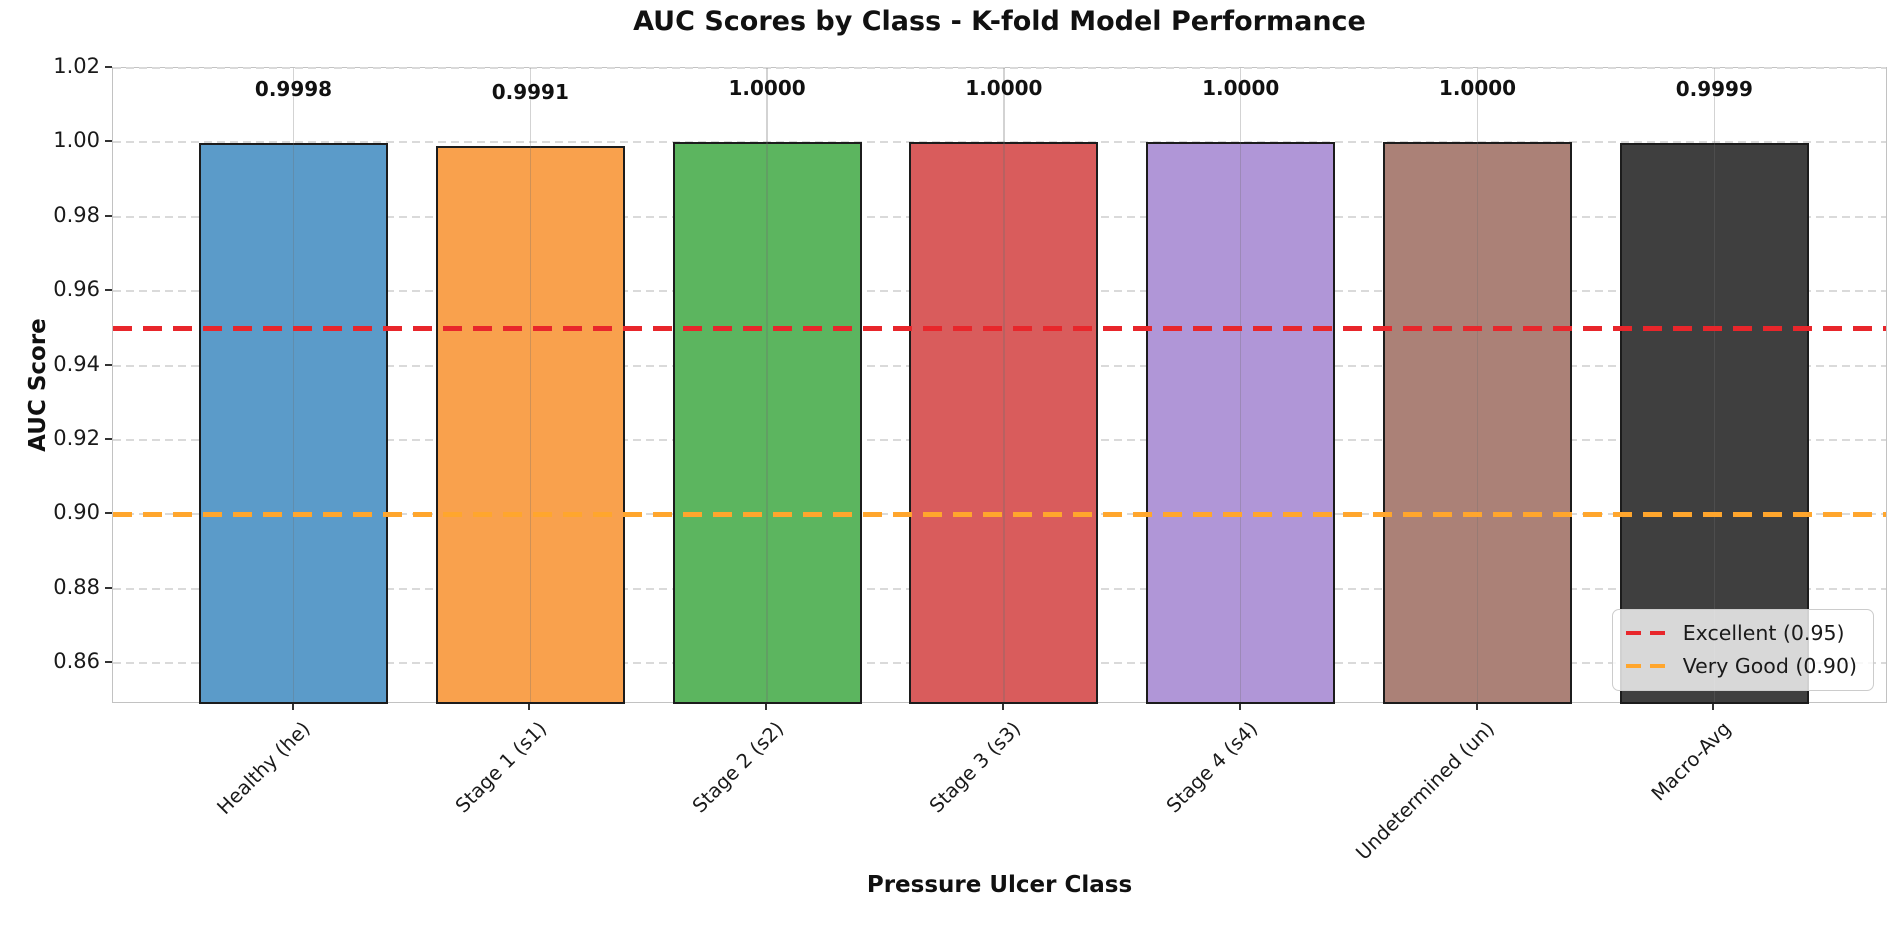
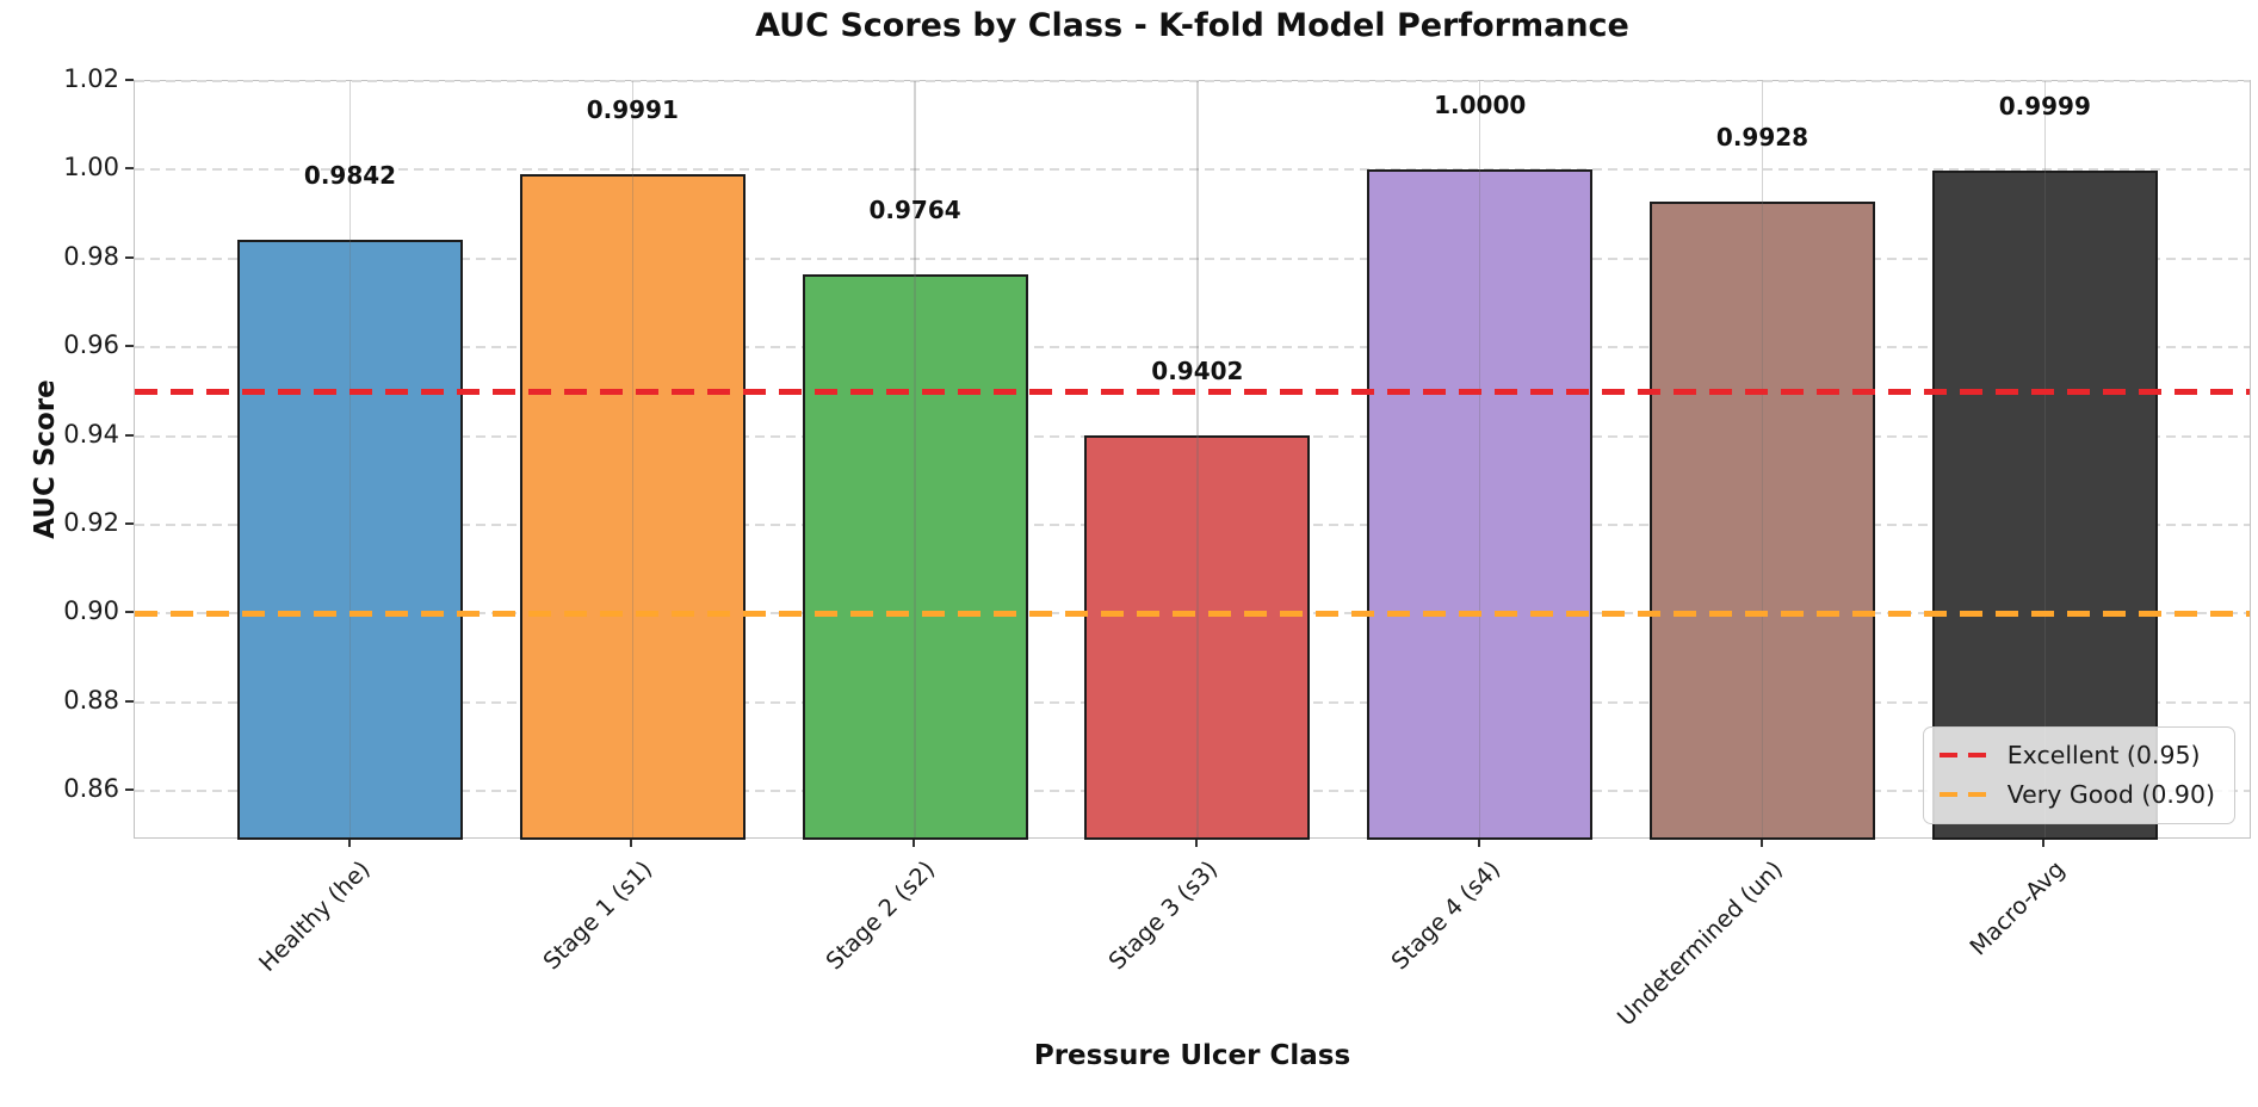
Healthy (he): 0.9998 -> 0.9842
Stage 2 (s2): 1.0000 -> 0.9764
Stage 3 (s3): 1.0000 -> 0.9402
Undetermined (un): 1.0000 -> 0.9928
